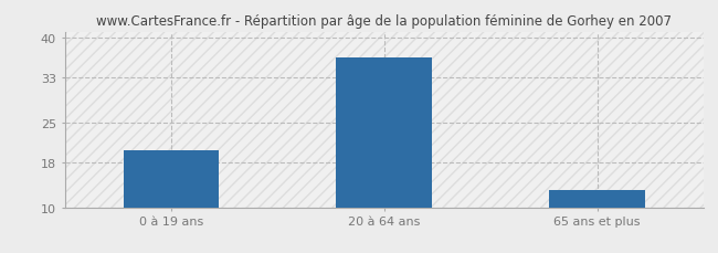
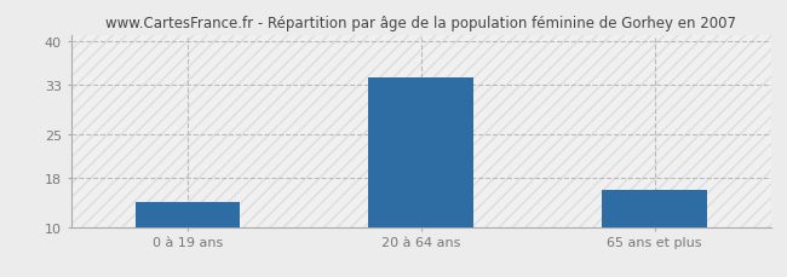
0 à 19 ans: 20.0 -> 14.0
20 à 64 ans: 36.5 -> 34.2
65 ans et plus: 13.0 -> 16.0
